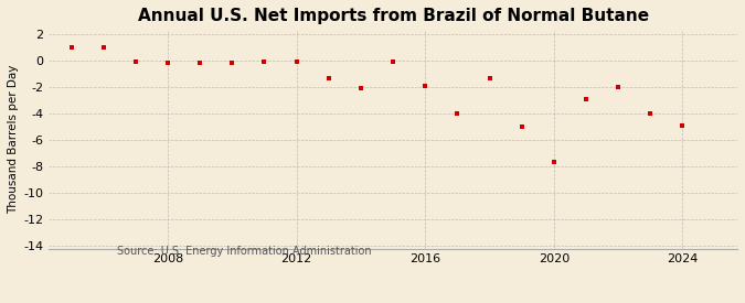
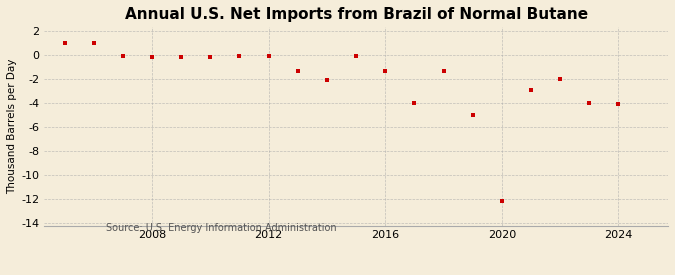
2016: -1.9 -> -1.3
2020: -7.7 -> -12.2
2024: -4.9 -> -4.1
